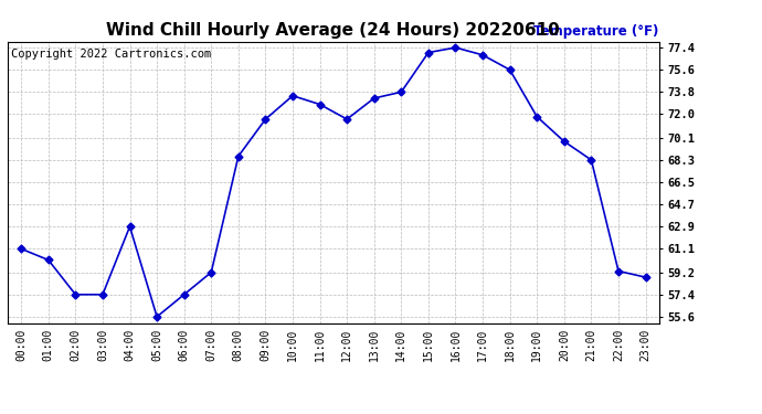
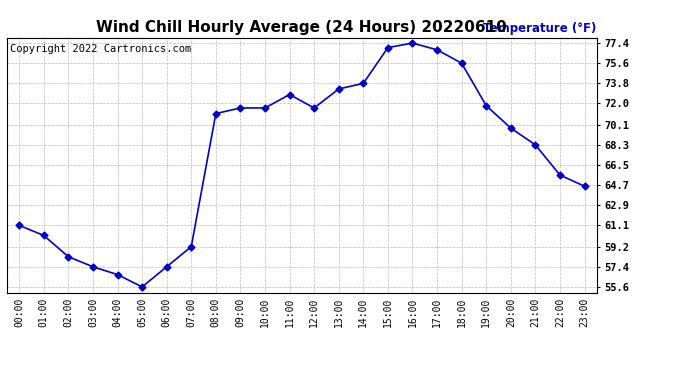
02:00: 57.4 -> 58.3
04:00: 62.9 -> 56.7
08:00: 68.6 -> 71.1
10:00: 73.5 -> 71.6
22:00: 59.3 -> 65.6
23:00: 58.8 -> 64.6
